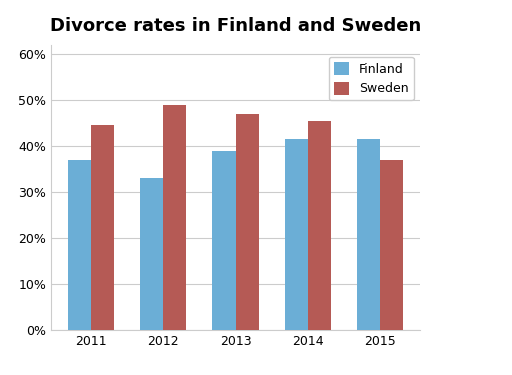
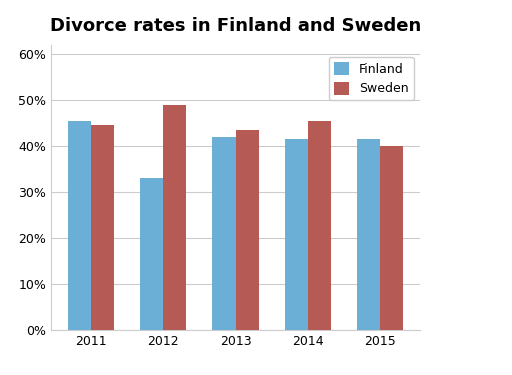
Finland/2011: 37.0% -> 45.5%
Finland/2013: 39.0% -> 42.0%
Sweden/2013: 47.0% -> 43.5%
Sweden/2015: 37.0% -> 40.0%
